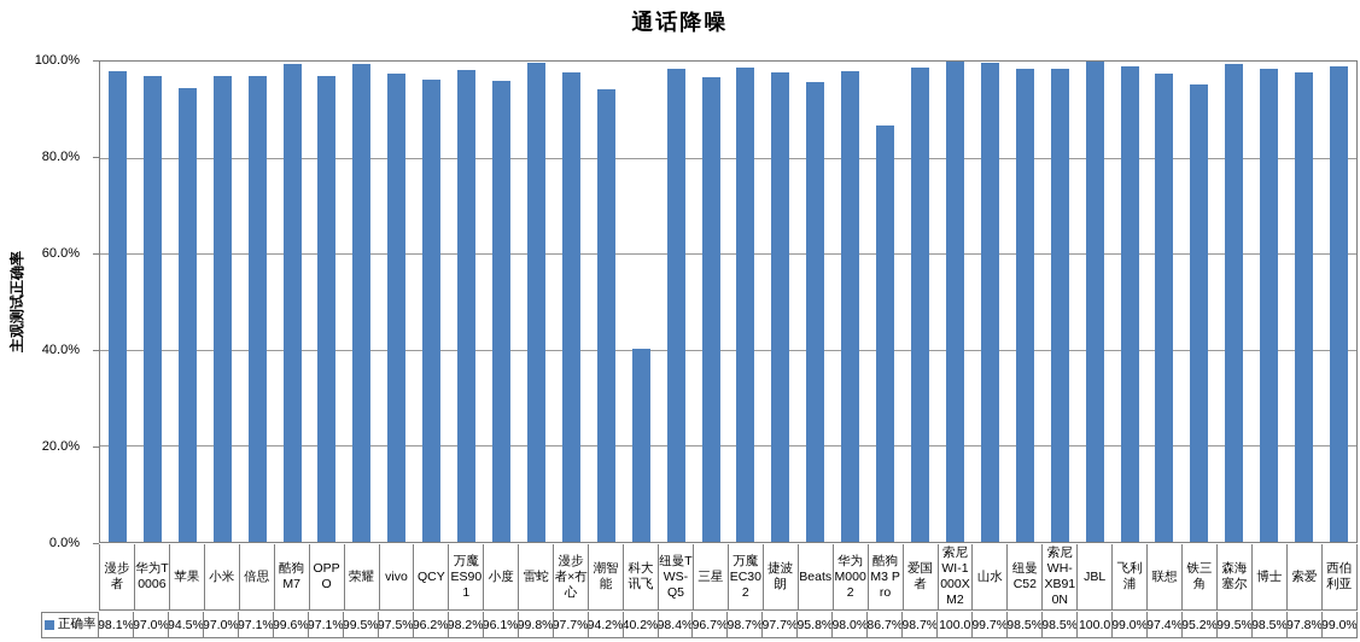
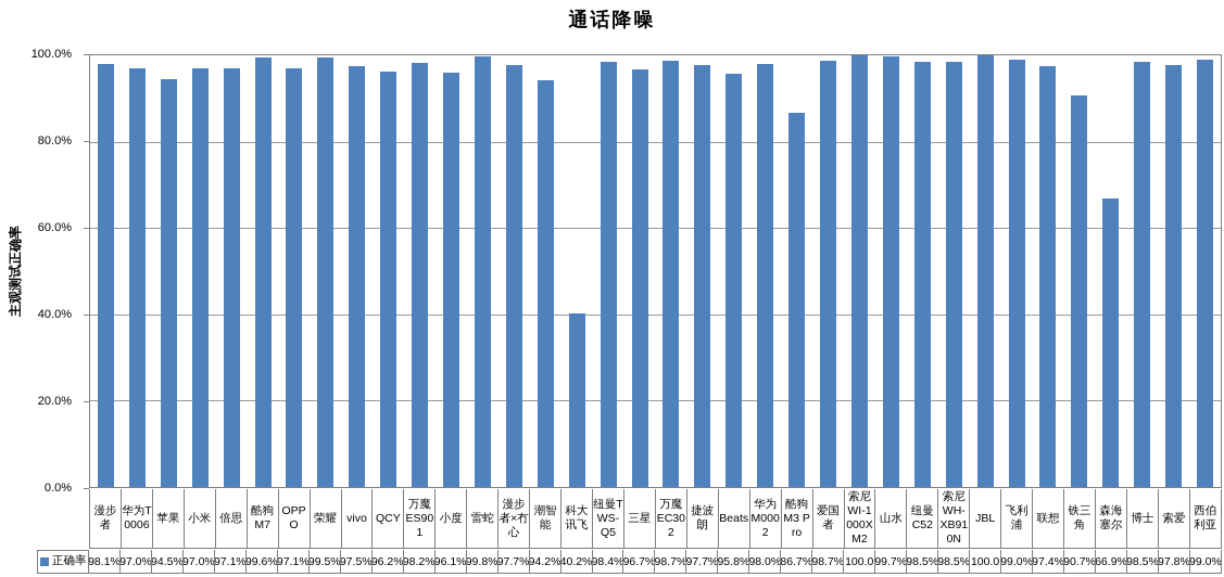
铁三角: 95.2% -> 90.7%
森海塞尔: 99.5% -> 66.9%
